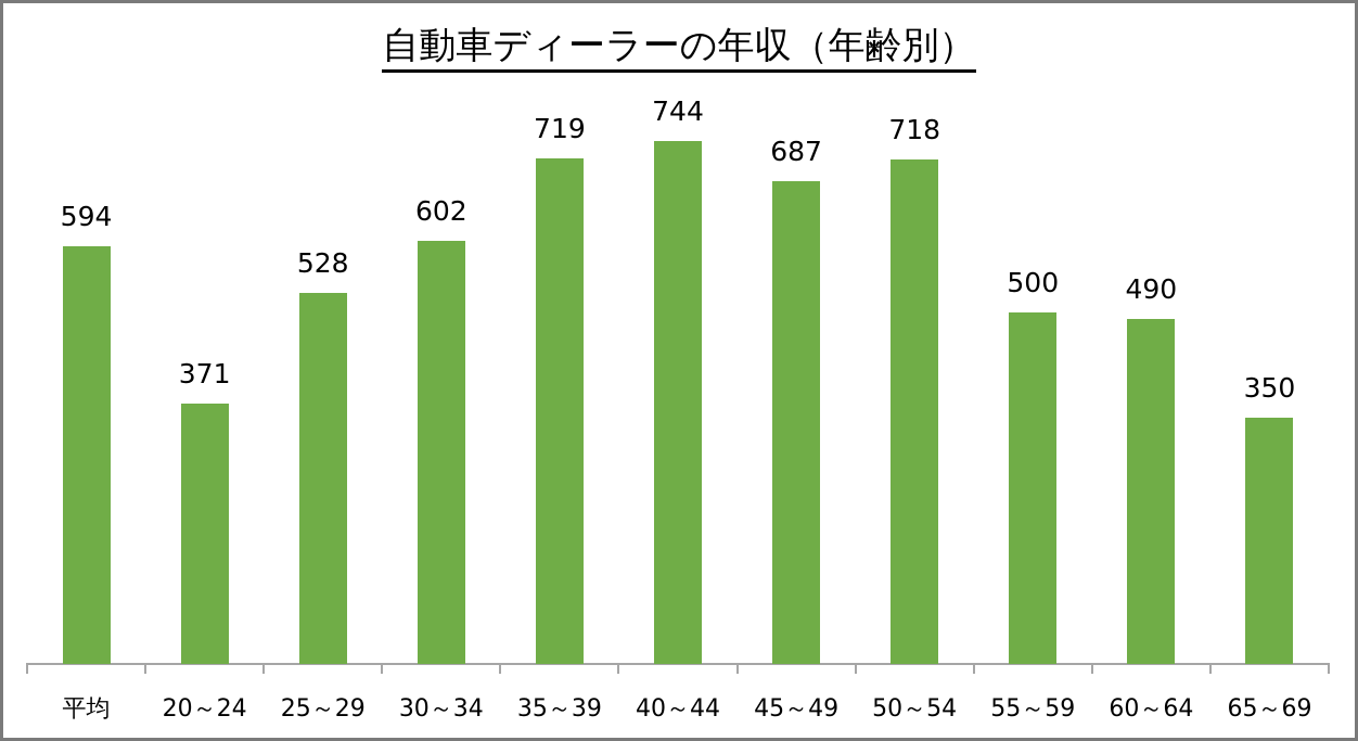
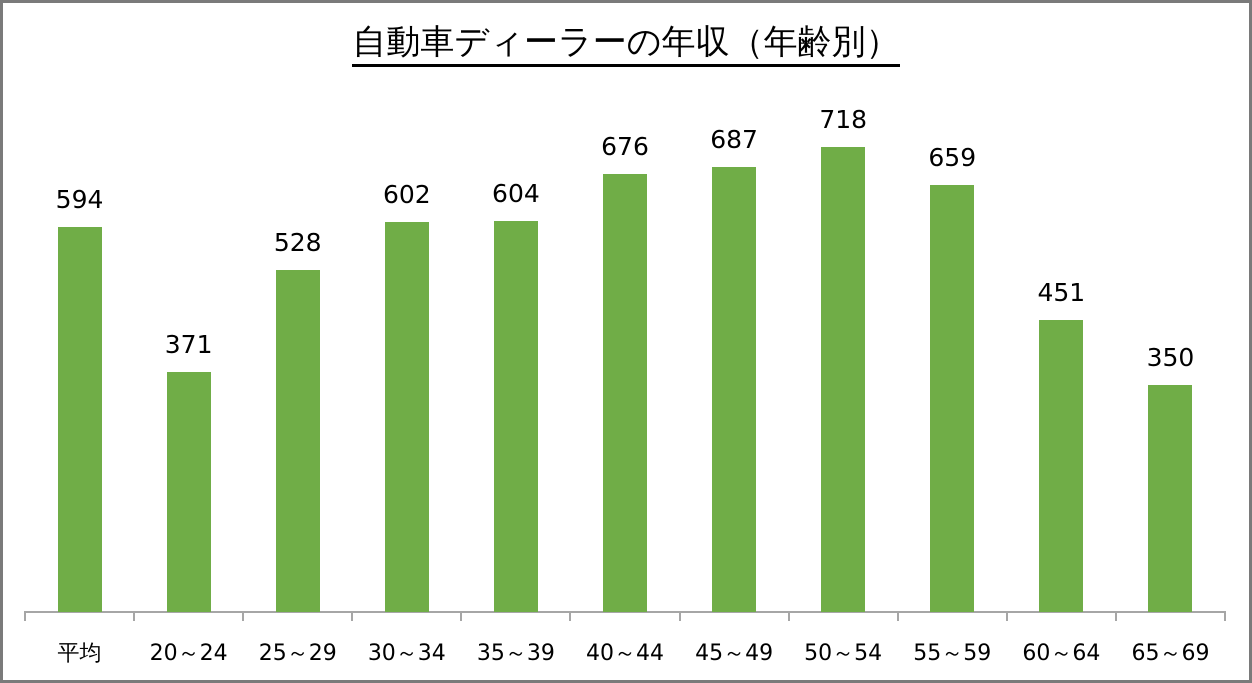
35～39: 719 -> 604
40～44: 744 -> 676
55～59: 500 -> 659
60～64: 490 -> 451
